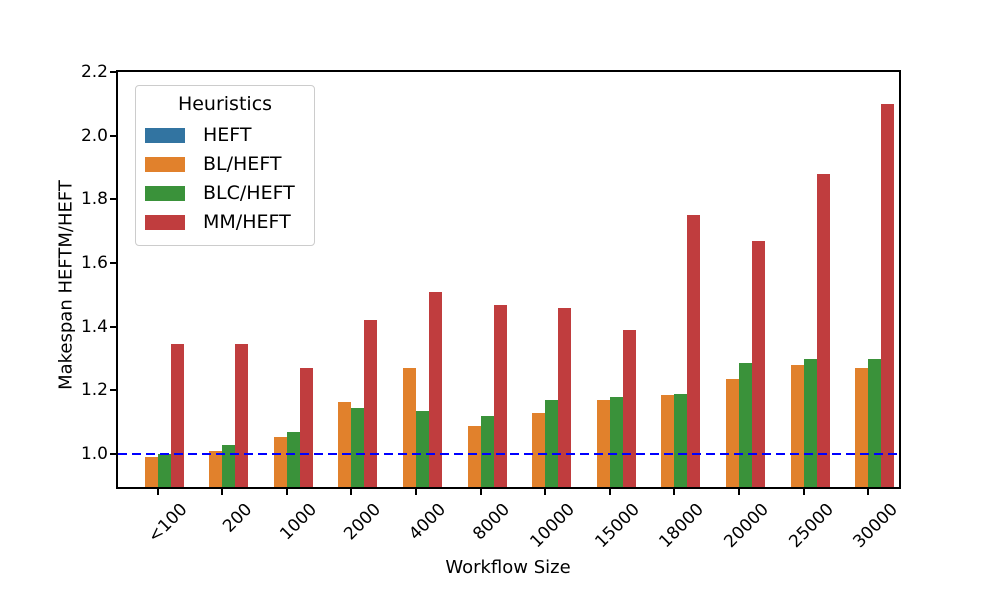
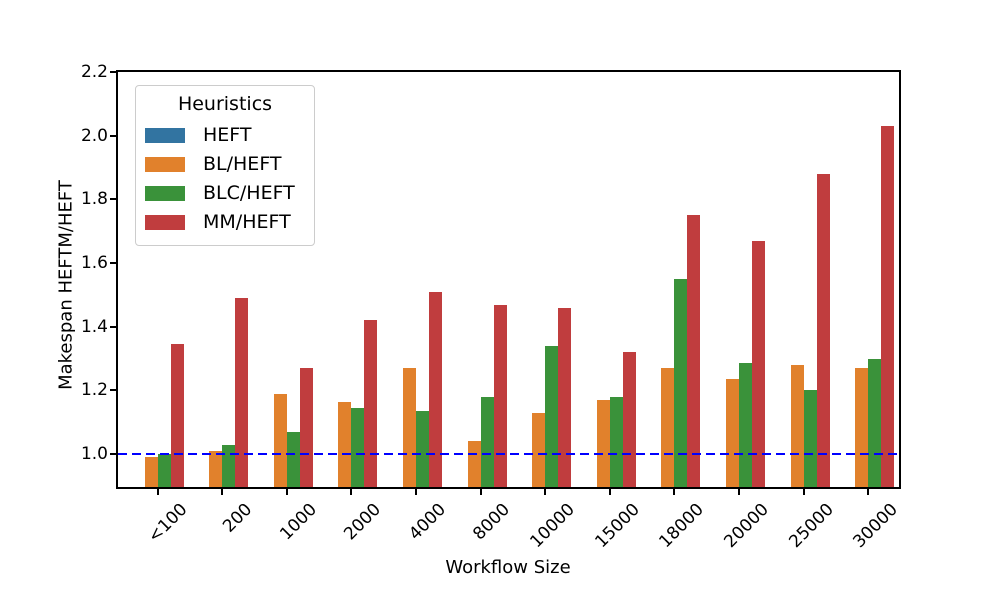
MM/HEFT/200: 1.34 -> 1.49
BL/HEFT/1000: 1.05 -> 1.19
BL/HEFT/8000: 1.09 -> 1.04
BLC/HEFT/8000: 1.12 -> 1.18
BLC/HEFT/10000: 1.17 -> 1.34
MM/HEFT/15000: 1.39 -> 1.32
BL/HEFT/18000: 1.19 -> 1.27
BLC/HEFT/18000: 1.19 -> 1.55
BLC/HEFT/25000: 1.30 -> 1.20
MM/HEFT/30000: 2.10 -> 2.03
